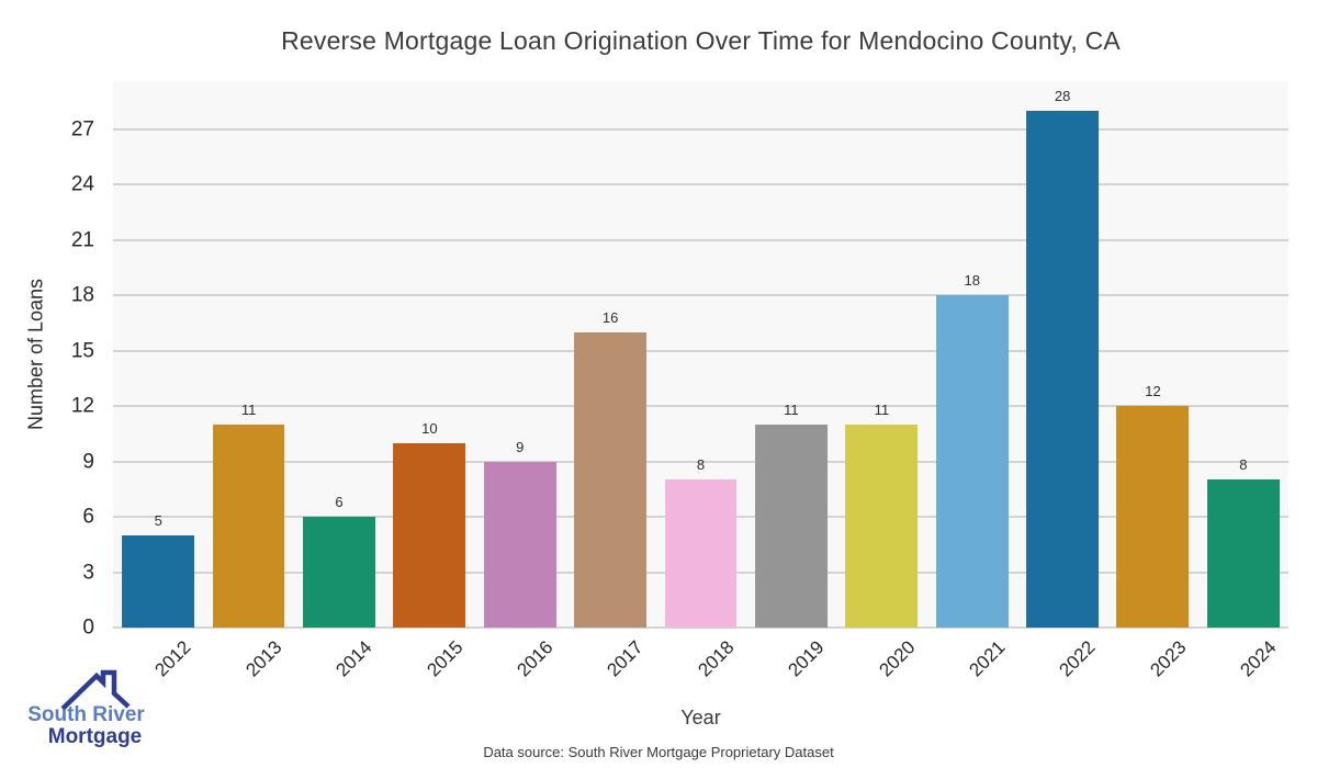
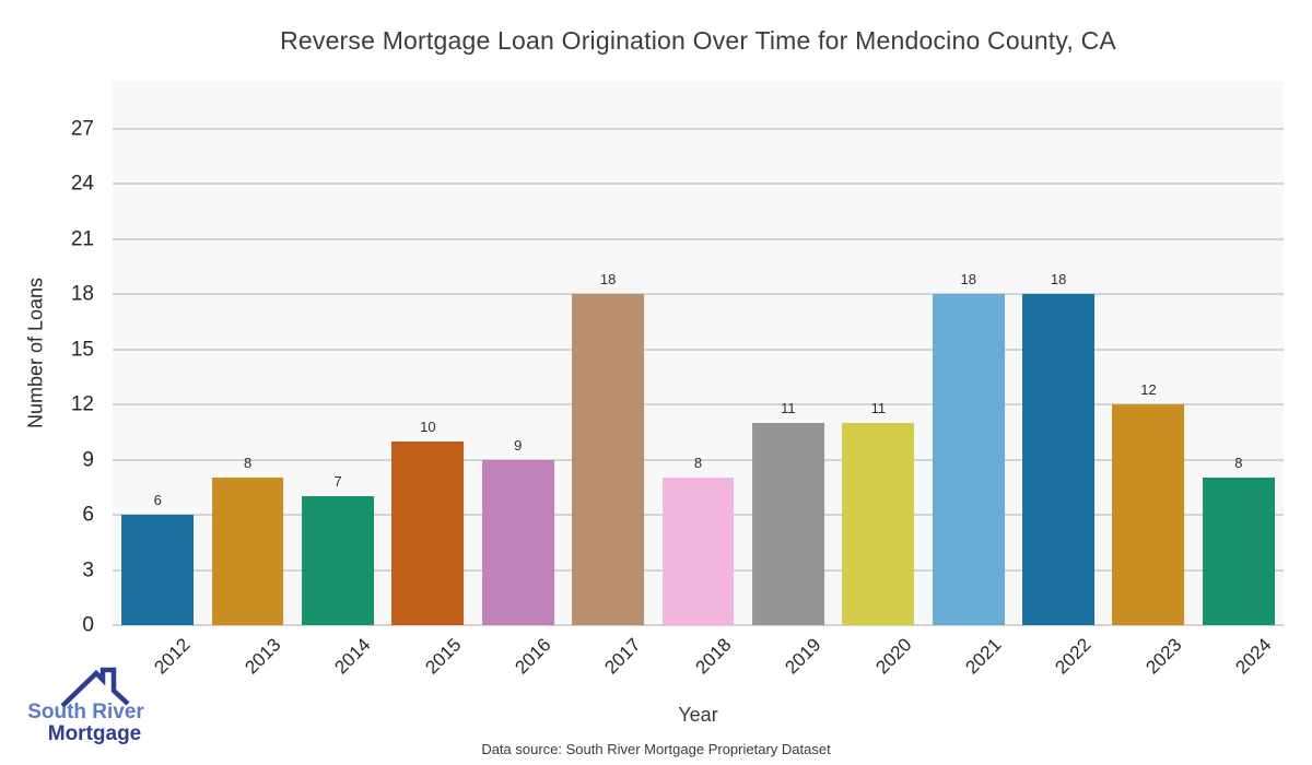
2012: 5 -> 6
2013: 11 -> 8
2014: 6 -> 7
2017: 16 -> 18
2022: 28 -> 18
